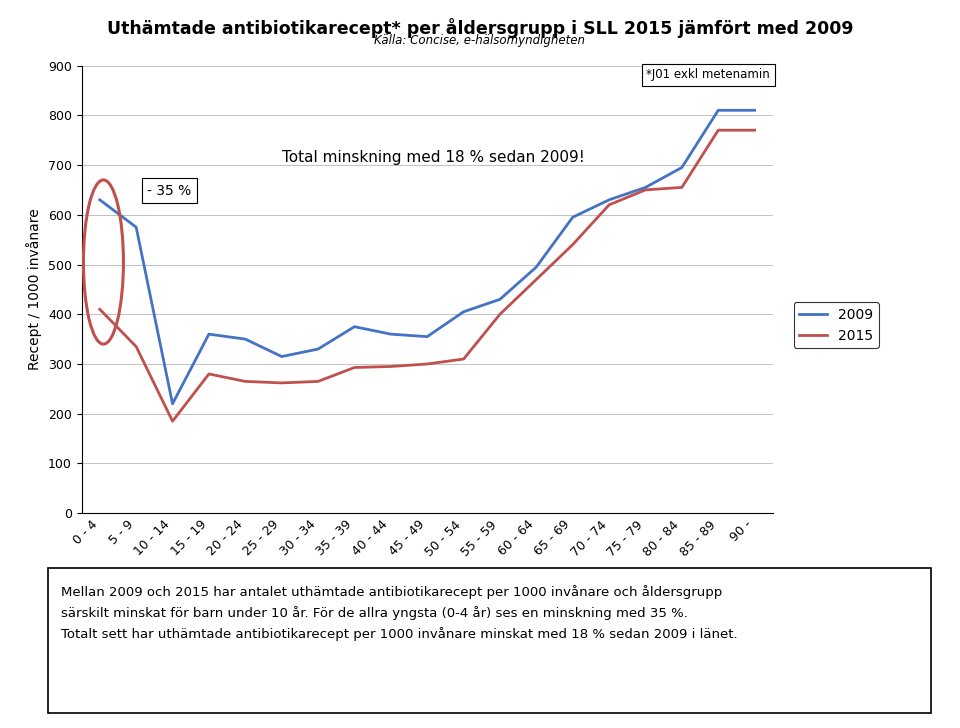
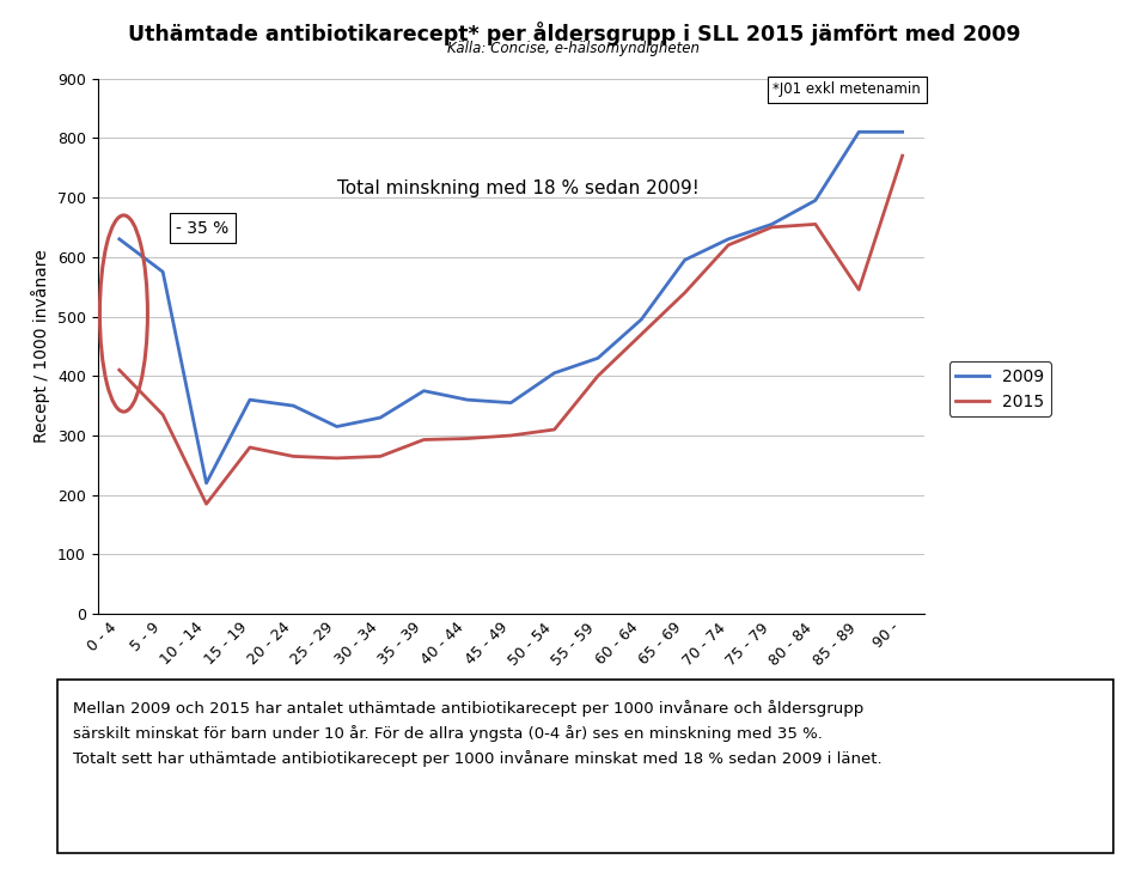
2015/85 - 89: 770 -> 545
